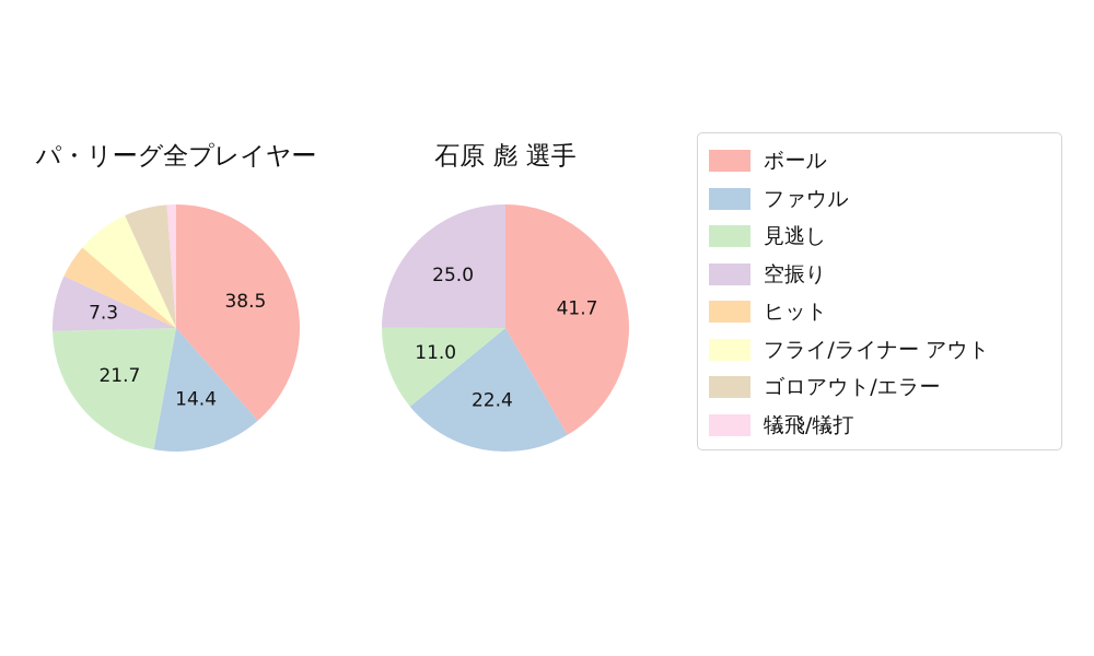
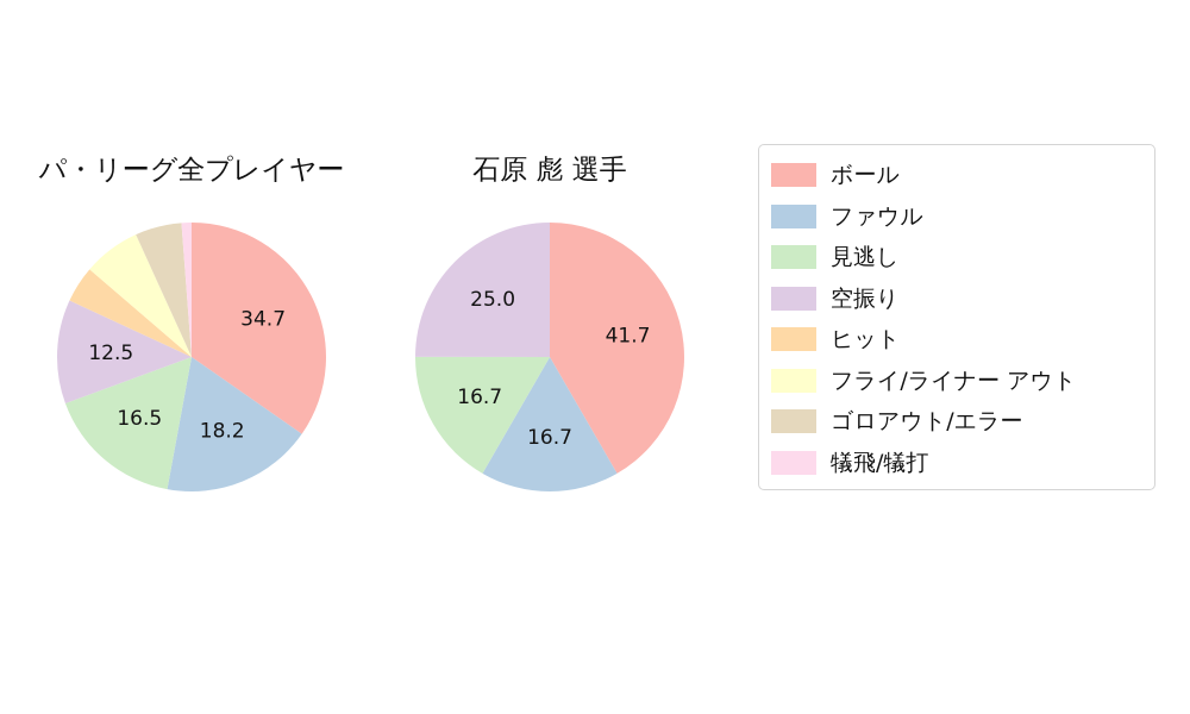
パ・リーグ全プレイヤー/ボール: 38.5 -> 34.7
パ・リーグ全プレイヤー/ファウル: 14.4 -> 18.2
パ・リーグ全プレイヤー/見逃し: 21.7 -> 16.5
パ・リーグ全プレイヤー/空振り: 7.3 -> 12.5
石原 彪 選手/ファウル: 22.4 -> 16.7
石原 彪 選手/見逃し: 11.0 -> 16.7
